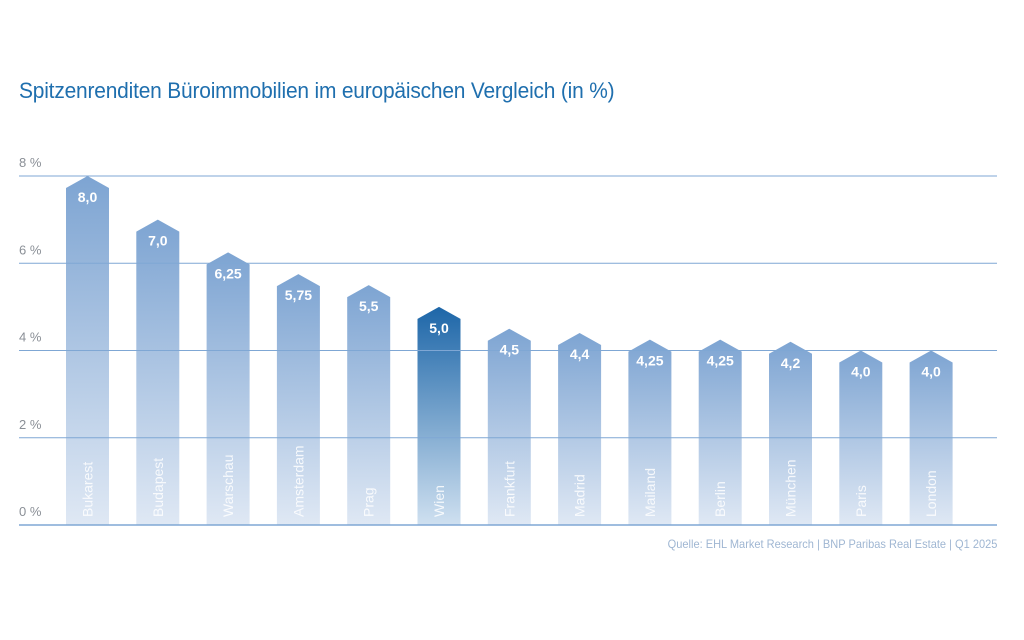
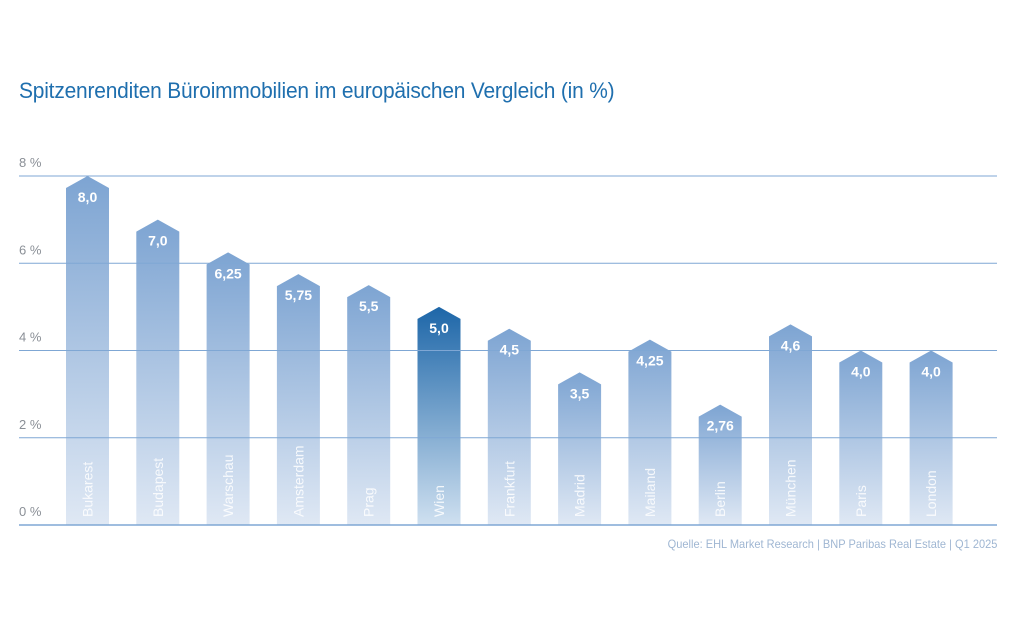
Madrid: 4,4 -> 3,5
Berlin: 4,25 -> 2,76
München: 4,2 -> 4,6
